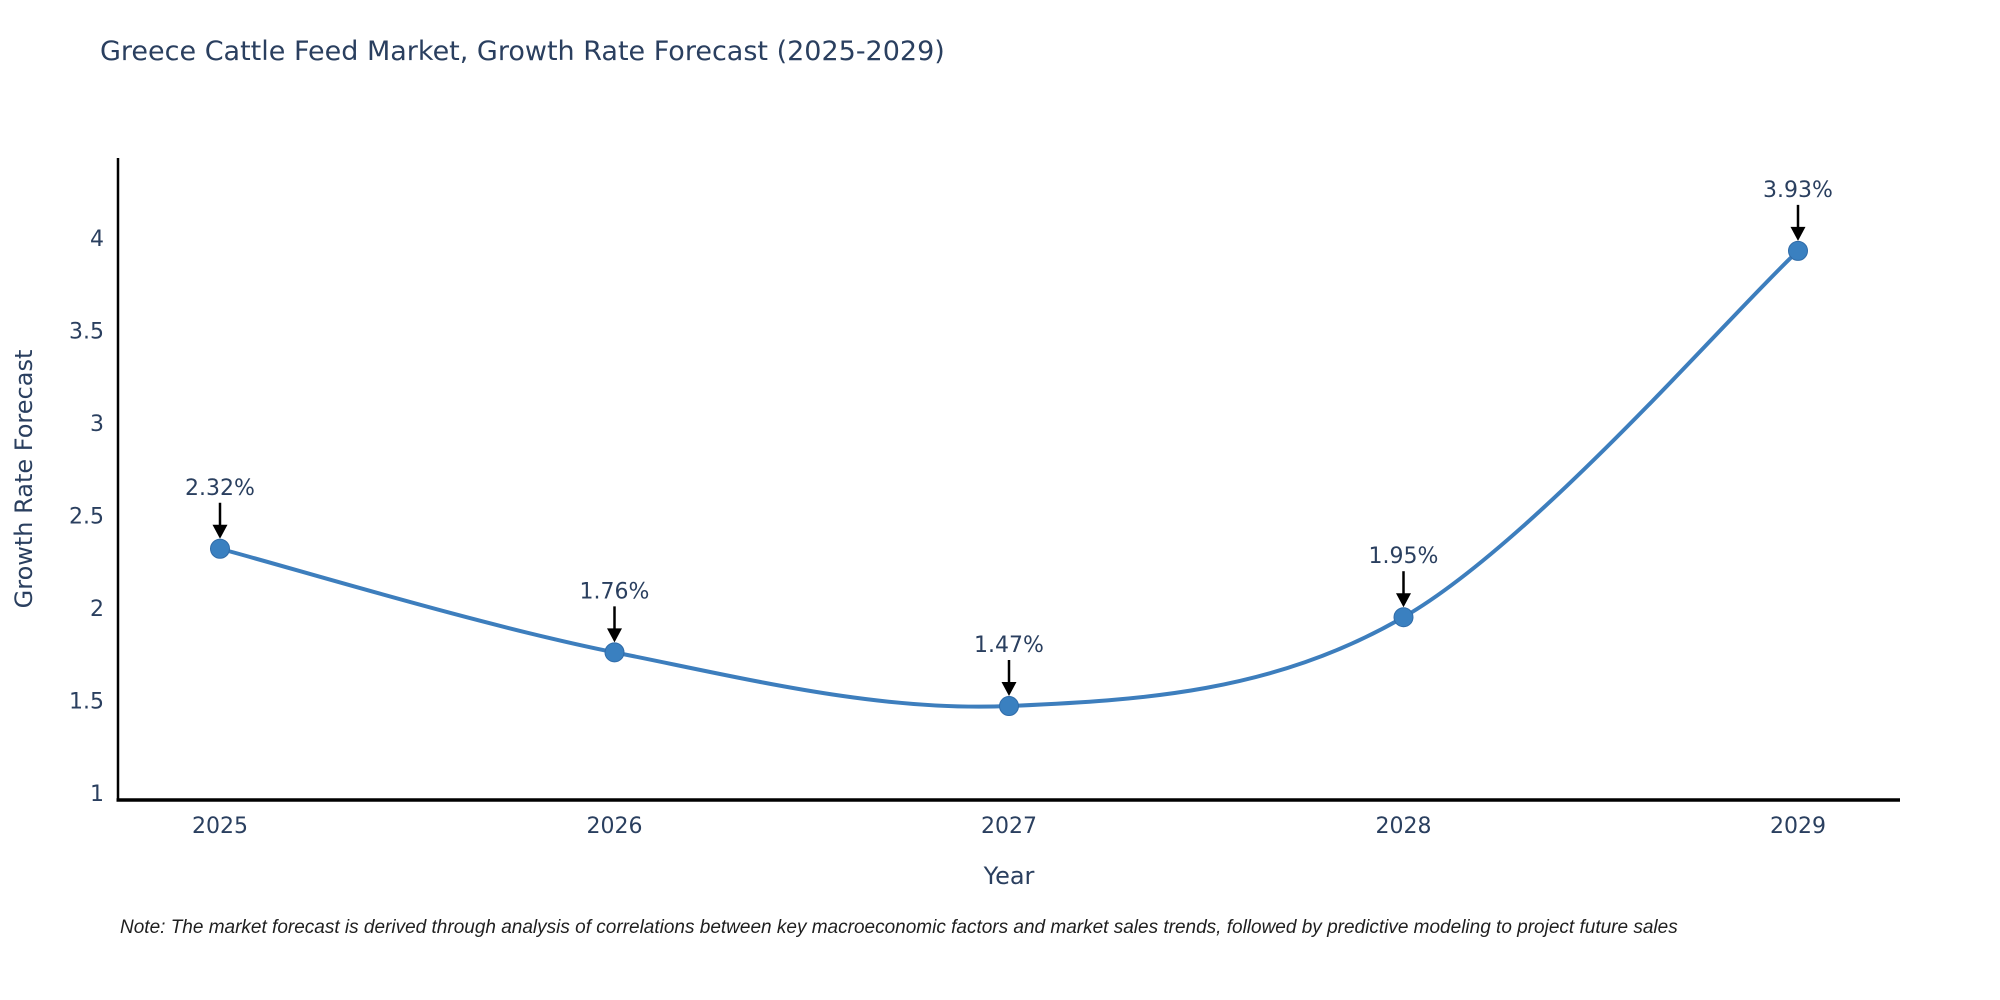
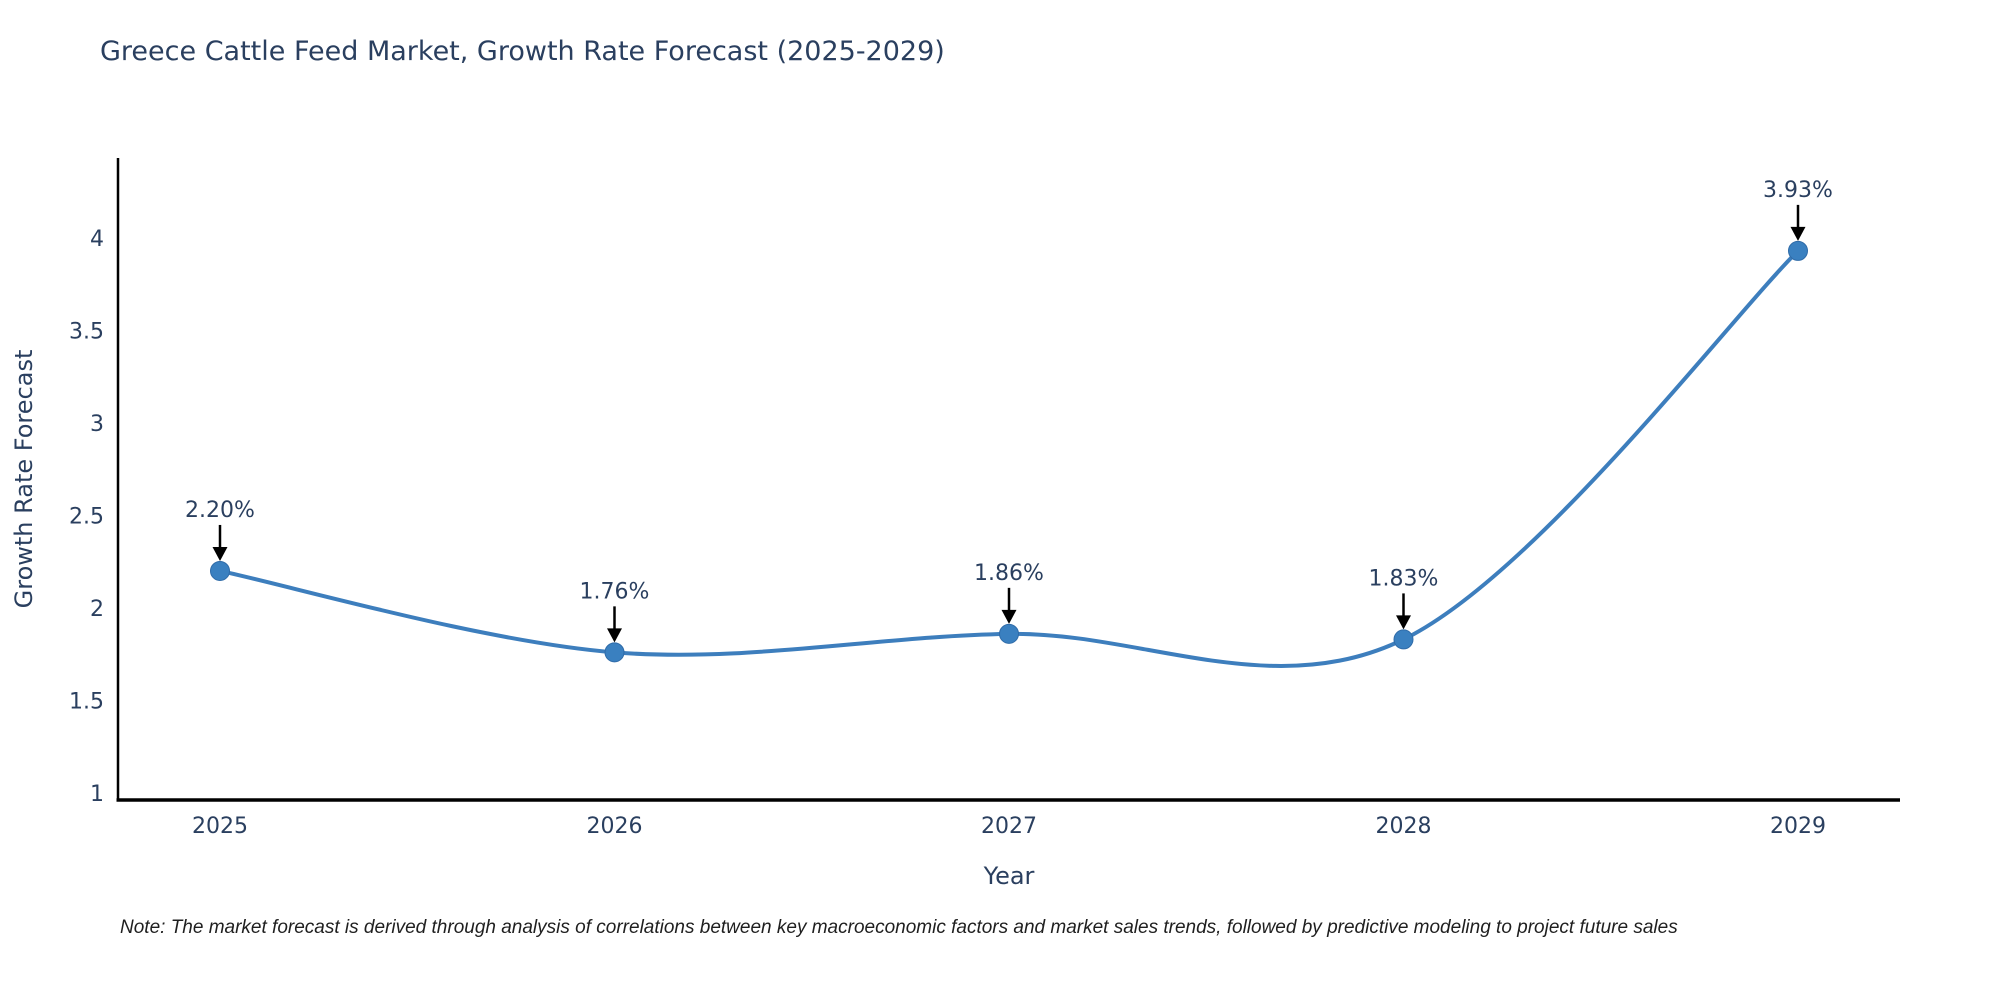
2025: 2.32% -> 2.20%
2027: 1.47% -> 1.86%
2028: 1.95% -> 1.83%
